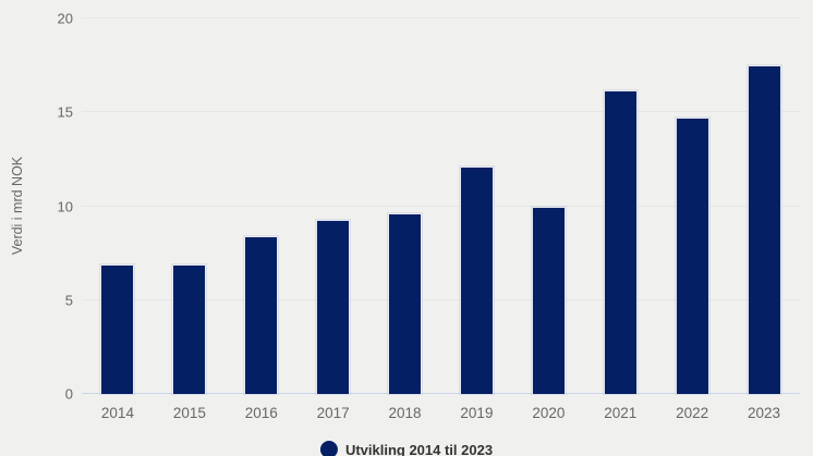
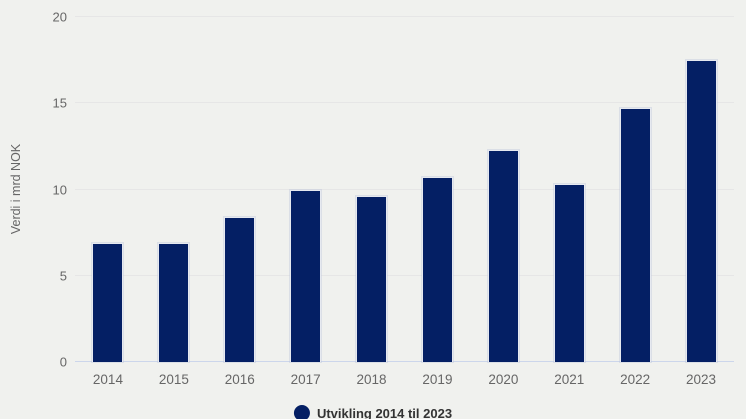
2017: 9.3 -> 10.0
2019: 12.1 -> 10.7
2020: 10.0 -> 12.3
2021: 16.2 -> 10.3
